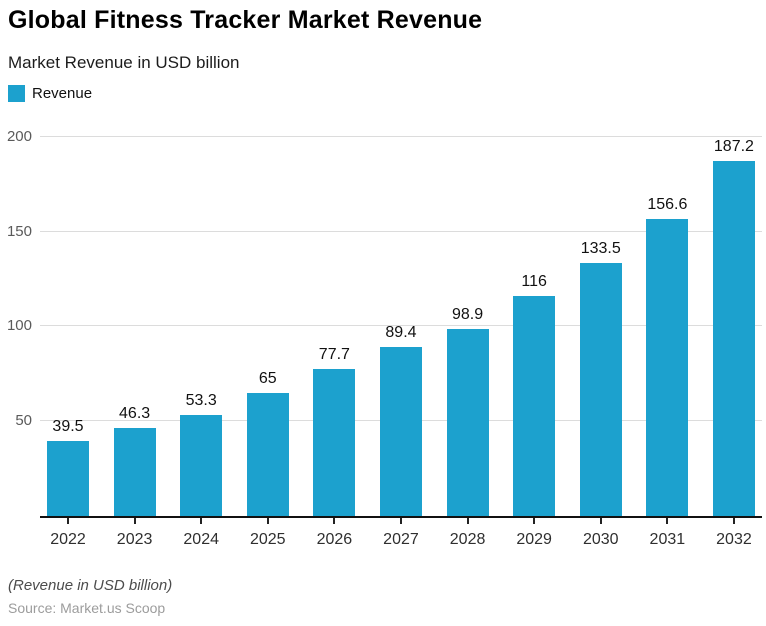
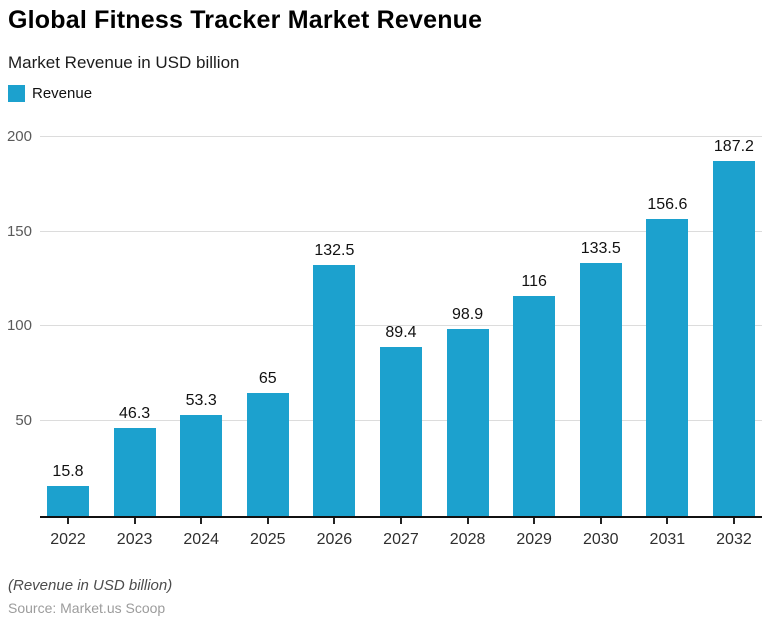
2022: 39.5 -> 15.8
2026: 77.7 -> 132.5
